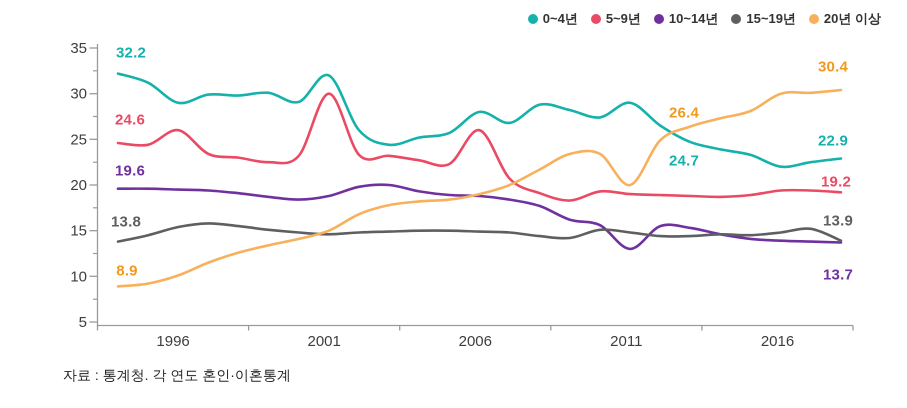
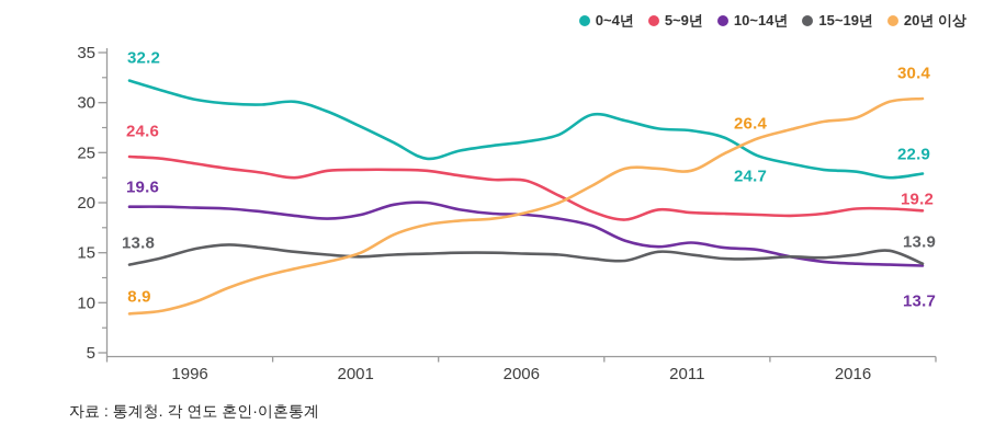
0~4년/1996: 29 -> 30
5~9년/1996: 26 -> 24
0~4년/2001: 32 -> 28
5~9년/2001: 30 -> 23
0~4년/2006: 28 -> 26
5~9년/2006: 26 -> 22
0~4년/2011: 29 -> 27
10~14년/2011: 13 -> 16
20년 이상/2011: 20 -> 23
0~4년/2016: 22 -> 23
20년 이상/2016: 30 -> 28
